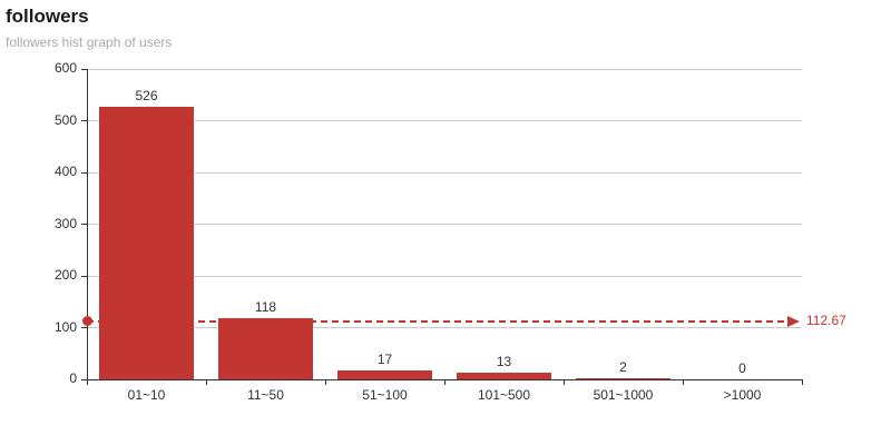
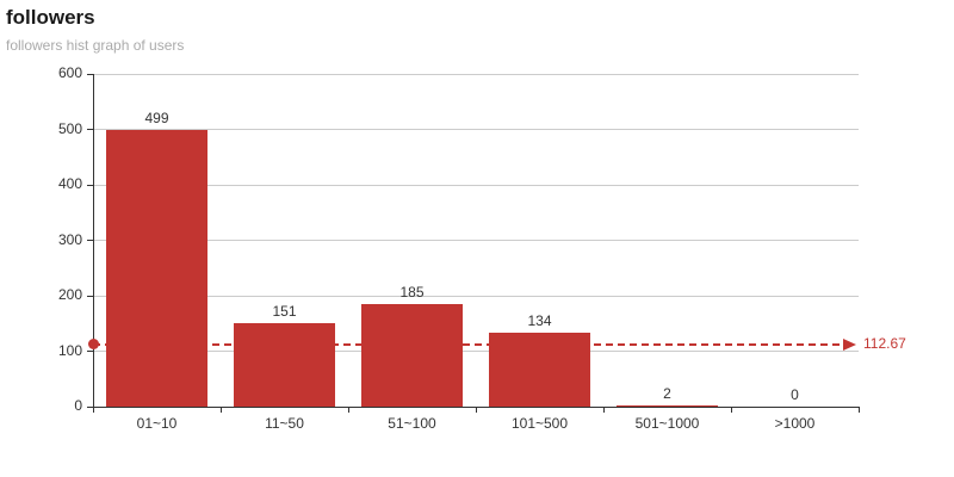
01~10: 526 -> 499
11~50: 118 -> 151
51~100: 17 -> 185
101~500: 13 -> 134
